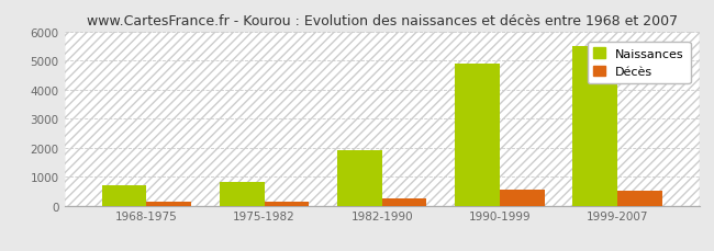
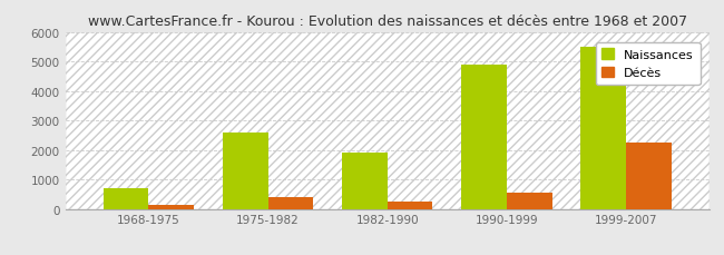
Naissances/1975-1982: 800 -> 2600
Décès/1975-1982: 130 -> 400
Décès/1999-2007: 500 -> 2250
